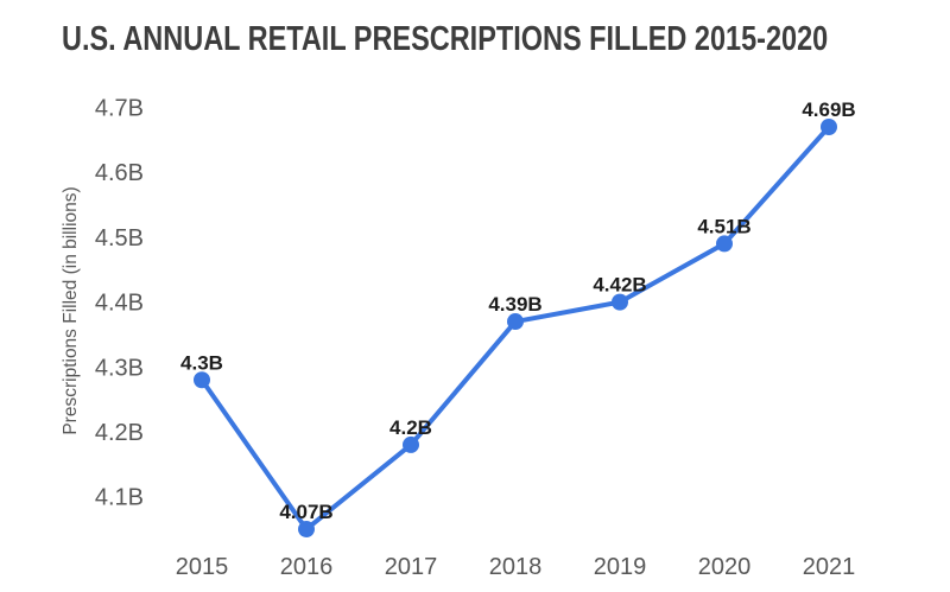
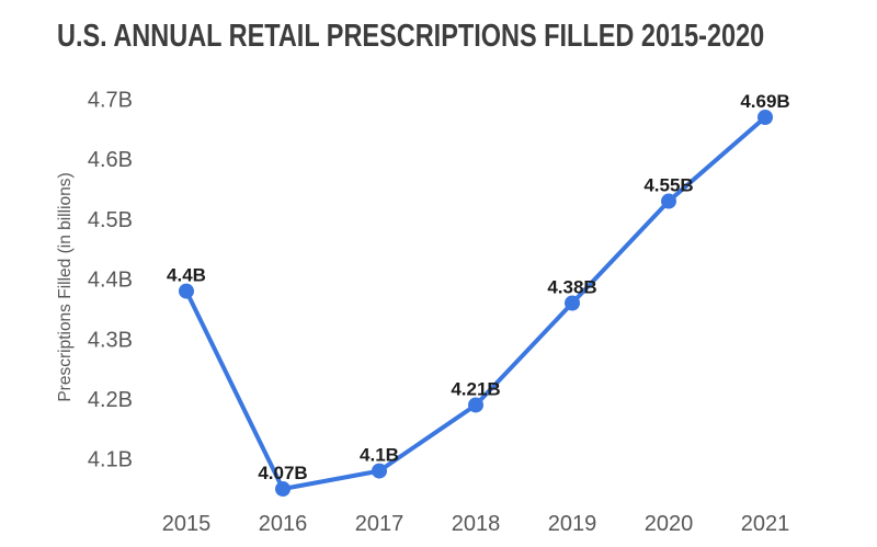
2015: 4.3B -> 4.4B
2017: 4.2B -> 4.1B
2018: 4.39B -> 4.21B
2019: 4.42B -> 4.38B
2020: 4.51B -> 4.55B
